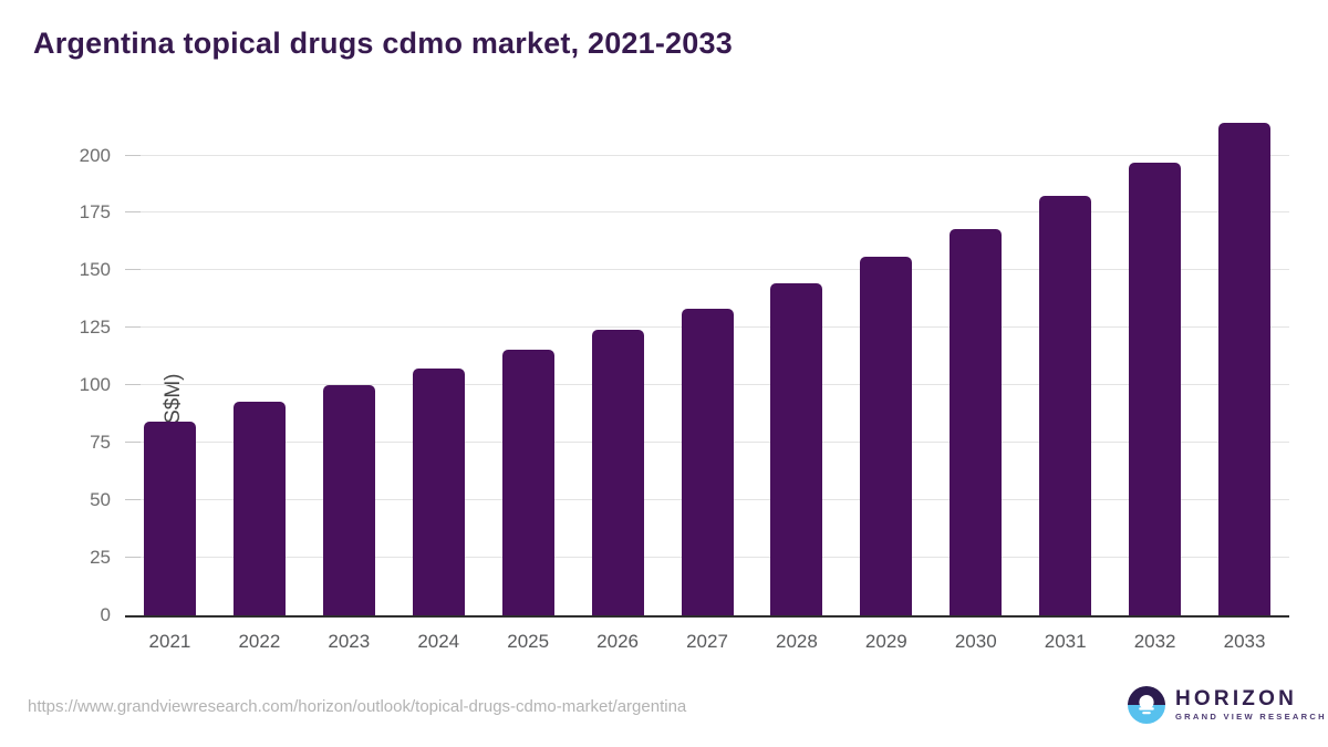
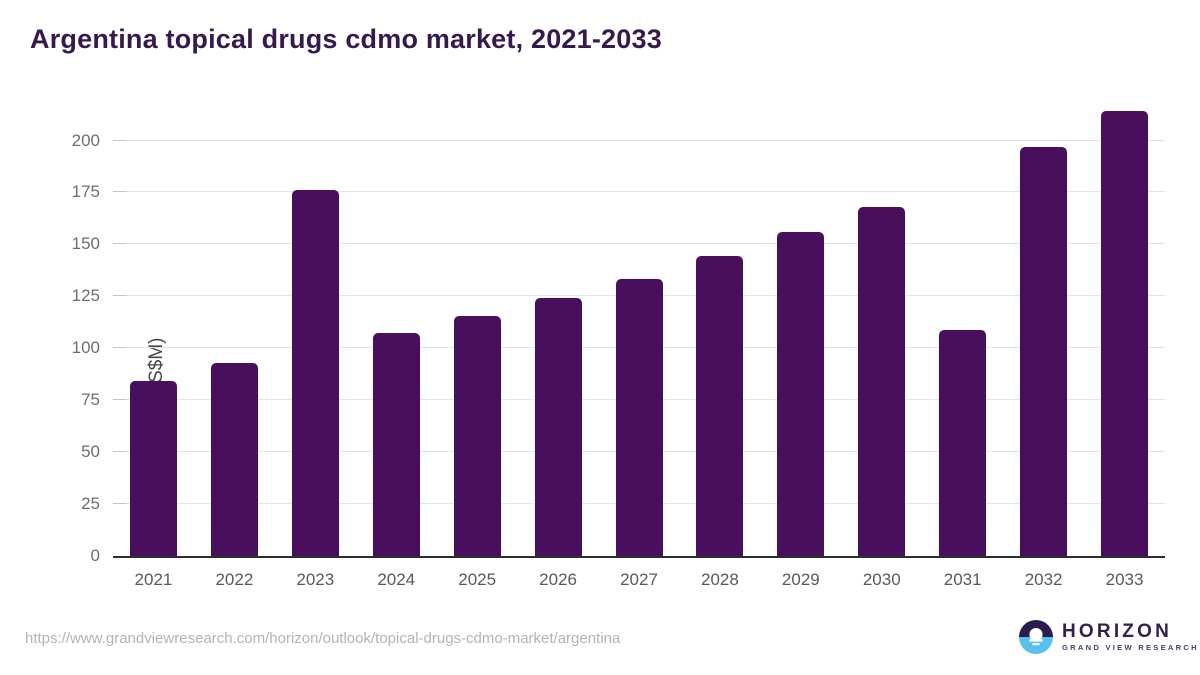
2023: 100 -> 176
2031: 182 -> 109
